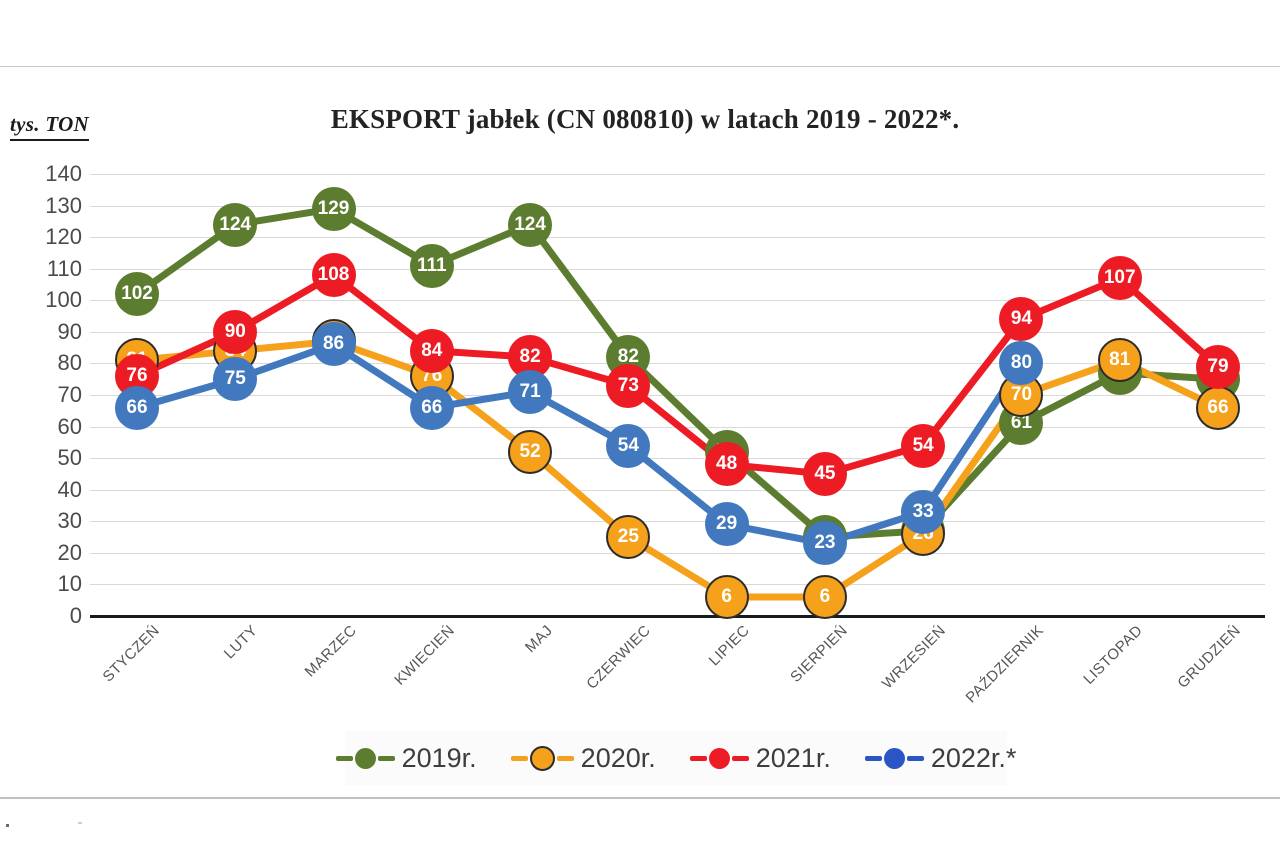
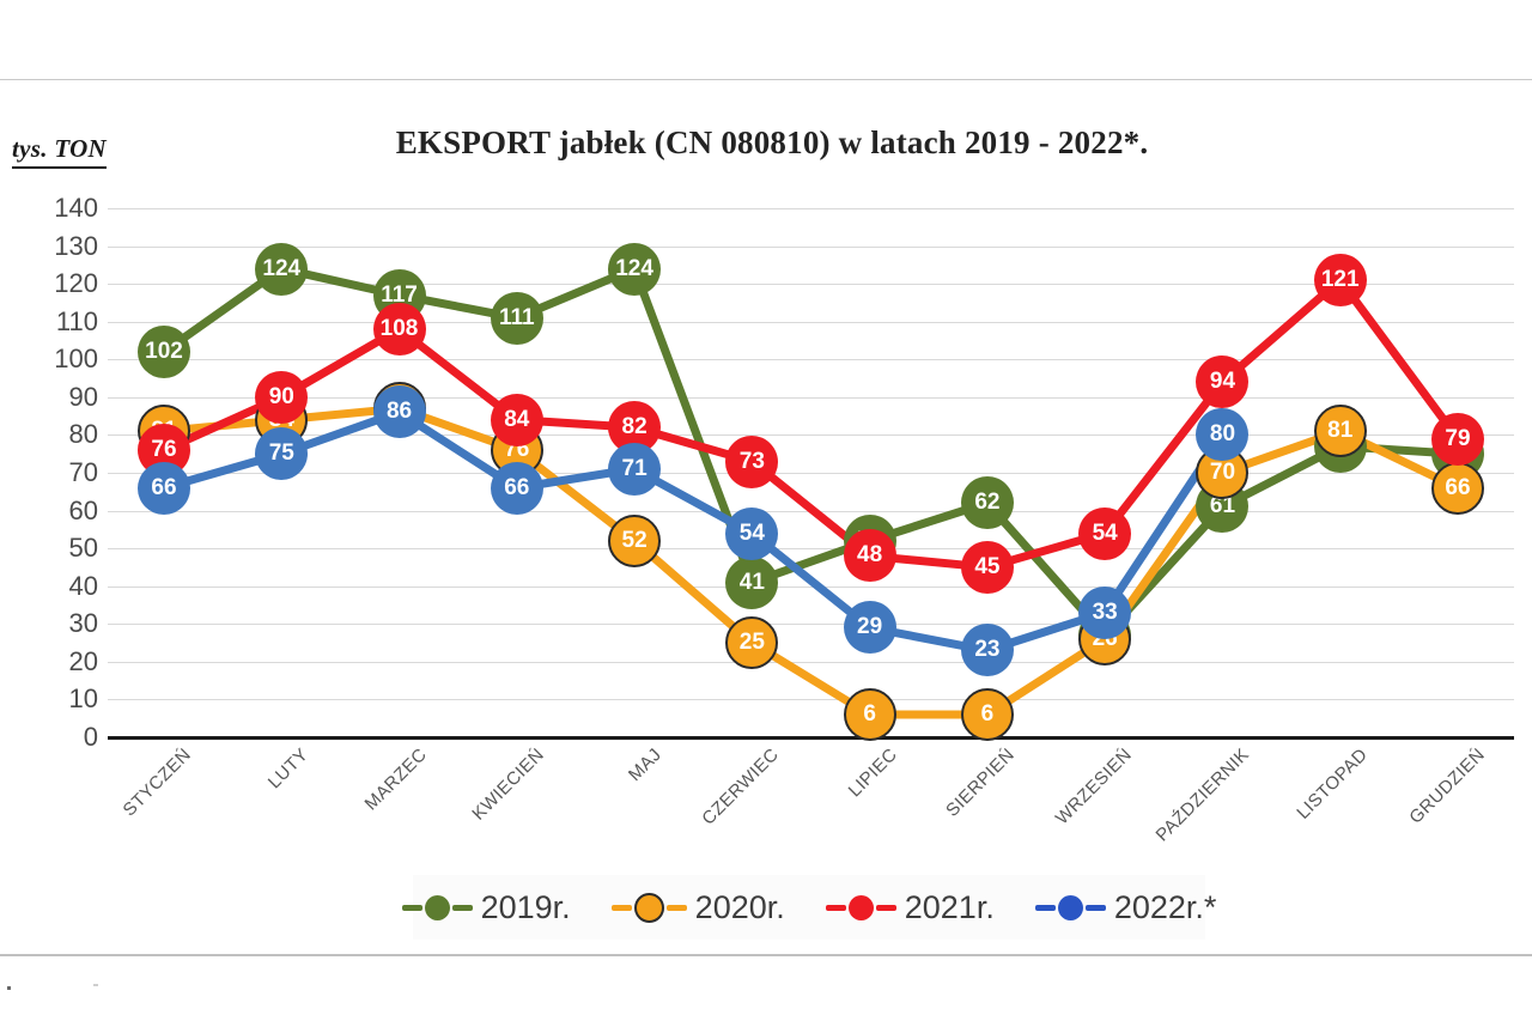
2019r./MARZEC: 129 -> 117
2019r./CZERWIEC: 82 -> 41
2019r./SIERPIEŃ: 25 -> 62
2021r./LISTOPAD: 107 -> 121
